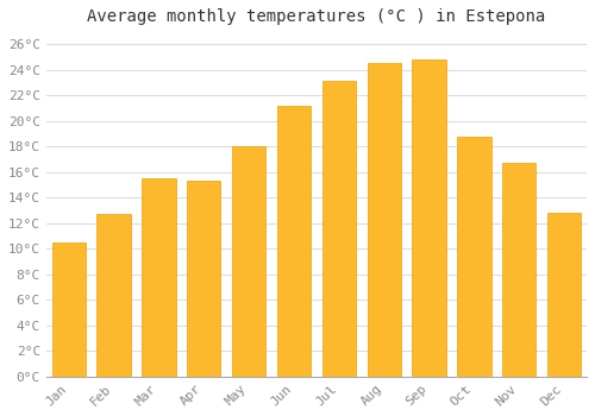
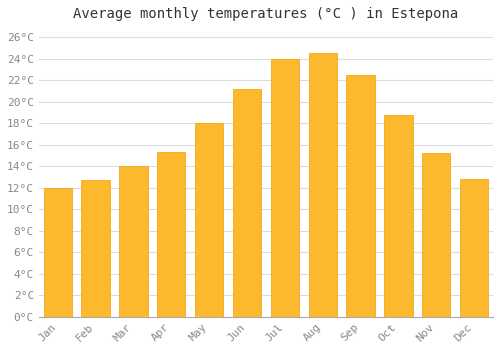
Jan: 10.5°C -> 12.0°C
Mar: 15.5°C -> 14.0°C
Jul: 23.1°C -> 24.0°C
Sep: 24.8°C -> 22.5°C
Nov: 16.7°C -> 15.2°C
